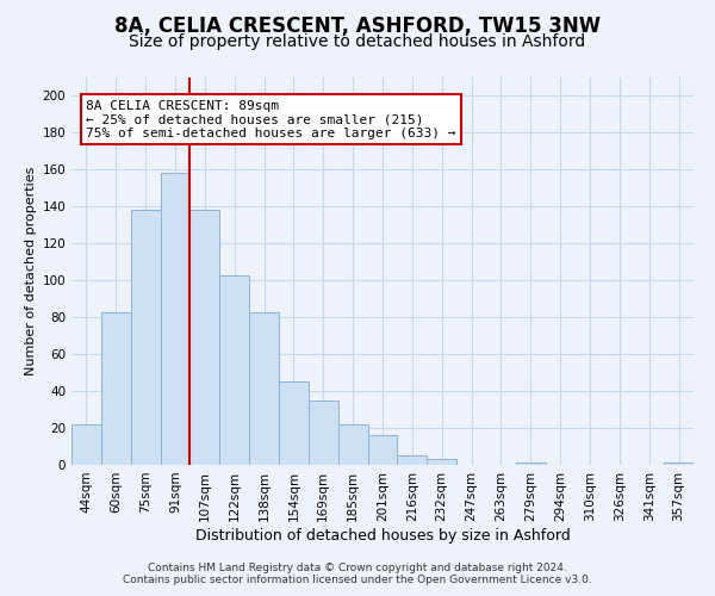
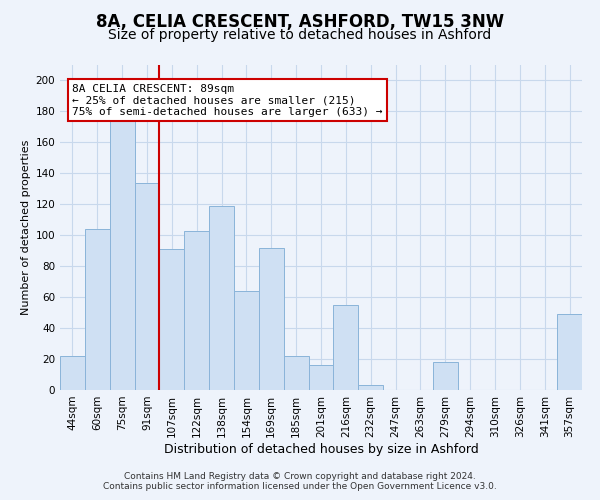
60sqm: 83 -> 104
75sqm: 138 -> 175
91sqm: 158 -> 134
107sqm: 138 -> 91
138sqm: 83 -> 119
154sqm: 45 -> 64
169sqm: 35 -> 92
216sqm: 5 -> 55
279sqm: 1 -> 18
357sqm: 1 -> 49
